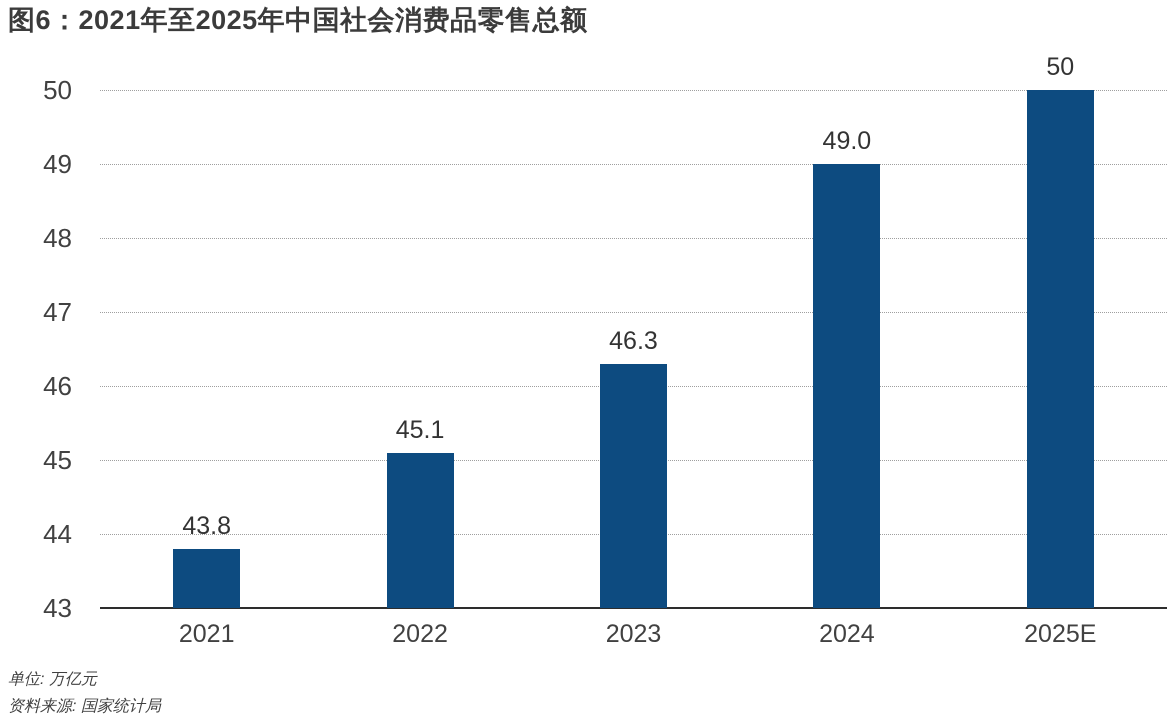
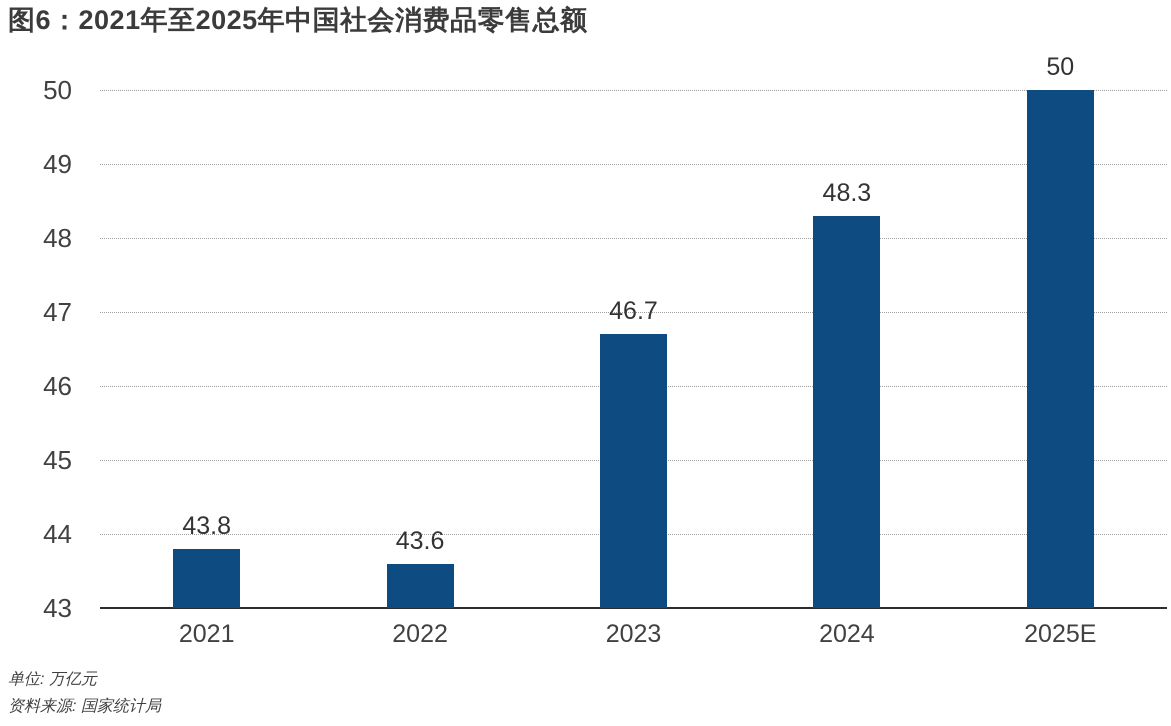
2022: 45.1 -> 43.6
2023: 46.3 -> 46.7
2024: 49.0 -> 48.3
